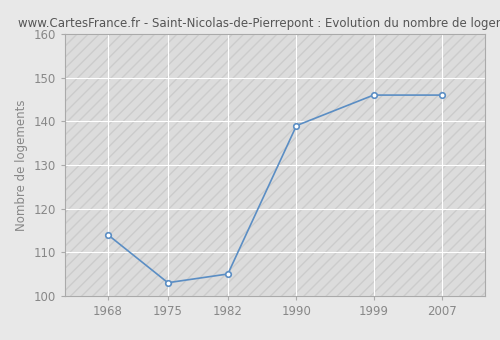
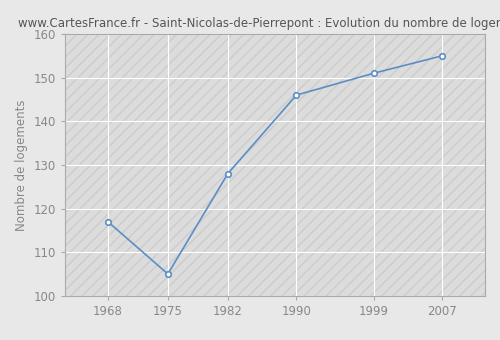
1968: 114 -> 117
1975: 103 -> 105
1982: 105 -> 128
1990: 139 -> 146
1999: 146 -> 151
2007: 146 -> 155
